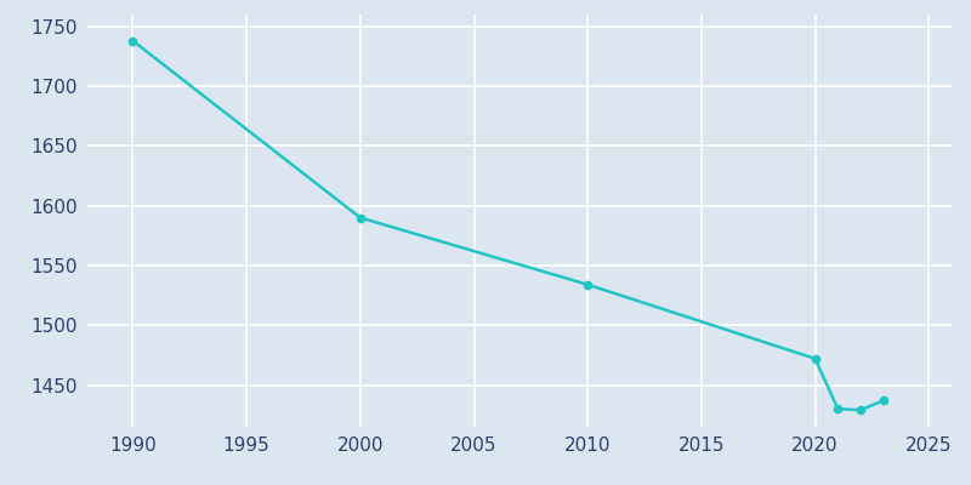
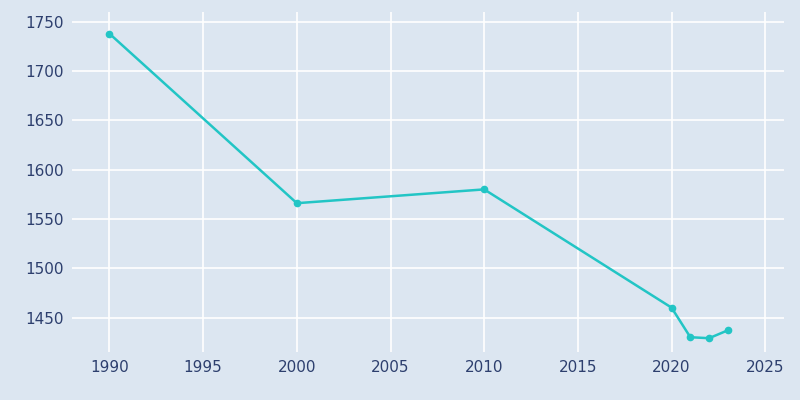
2000: 1590 -> 1566
2010: 1534 -> 1580
2020: 1472 -> 1460
